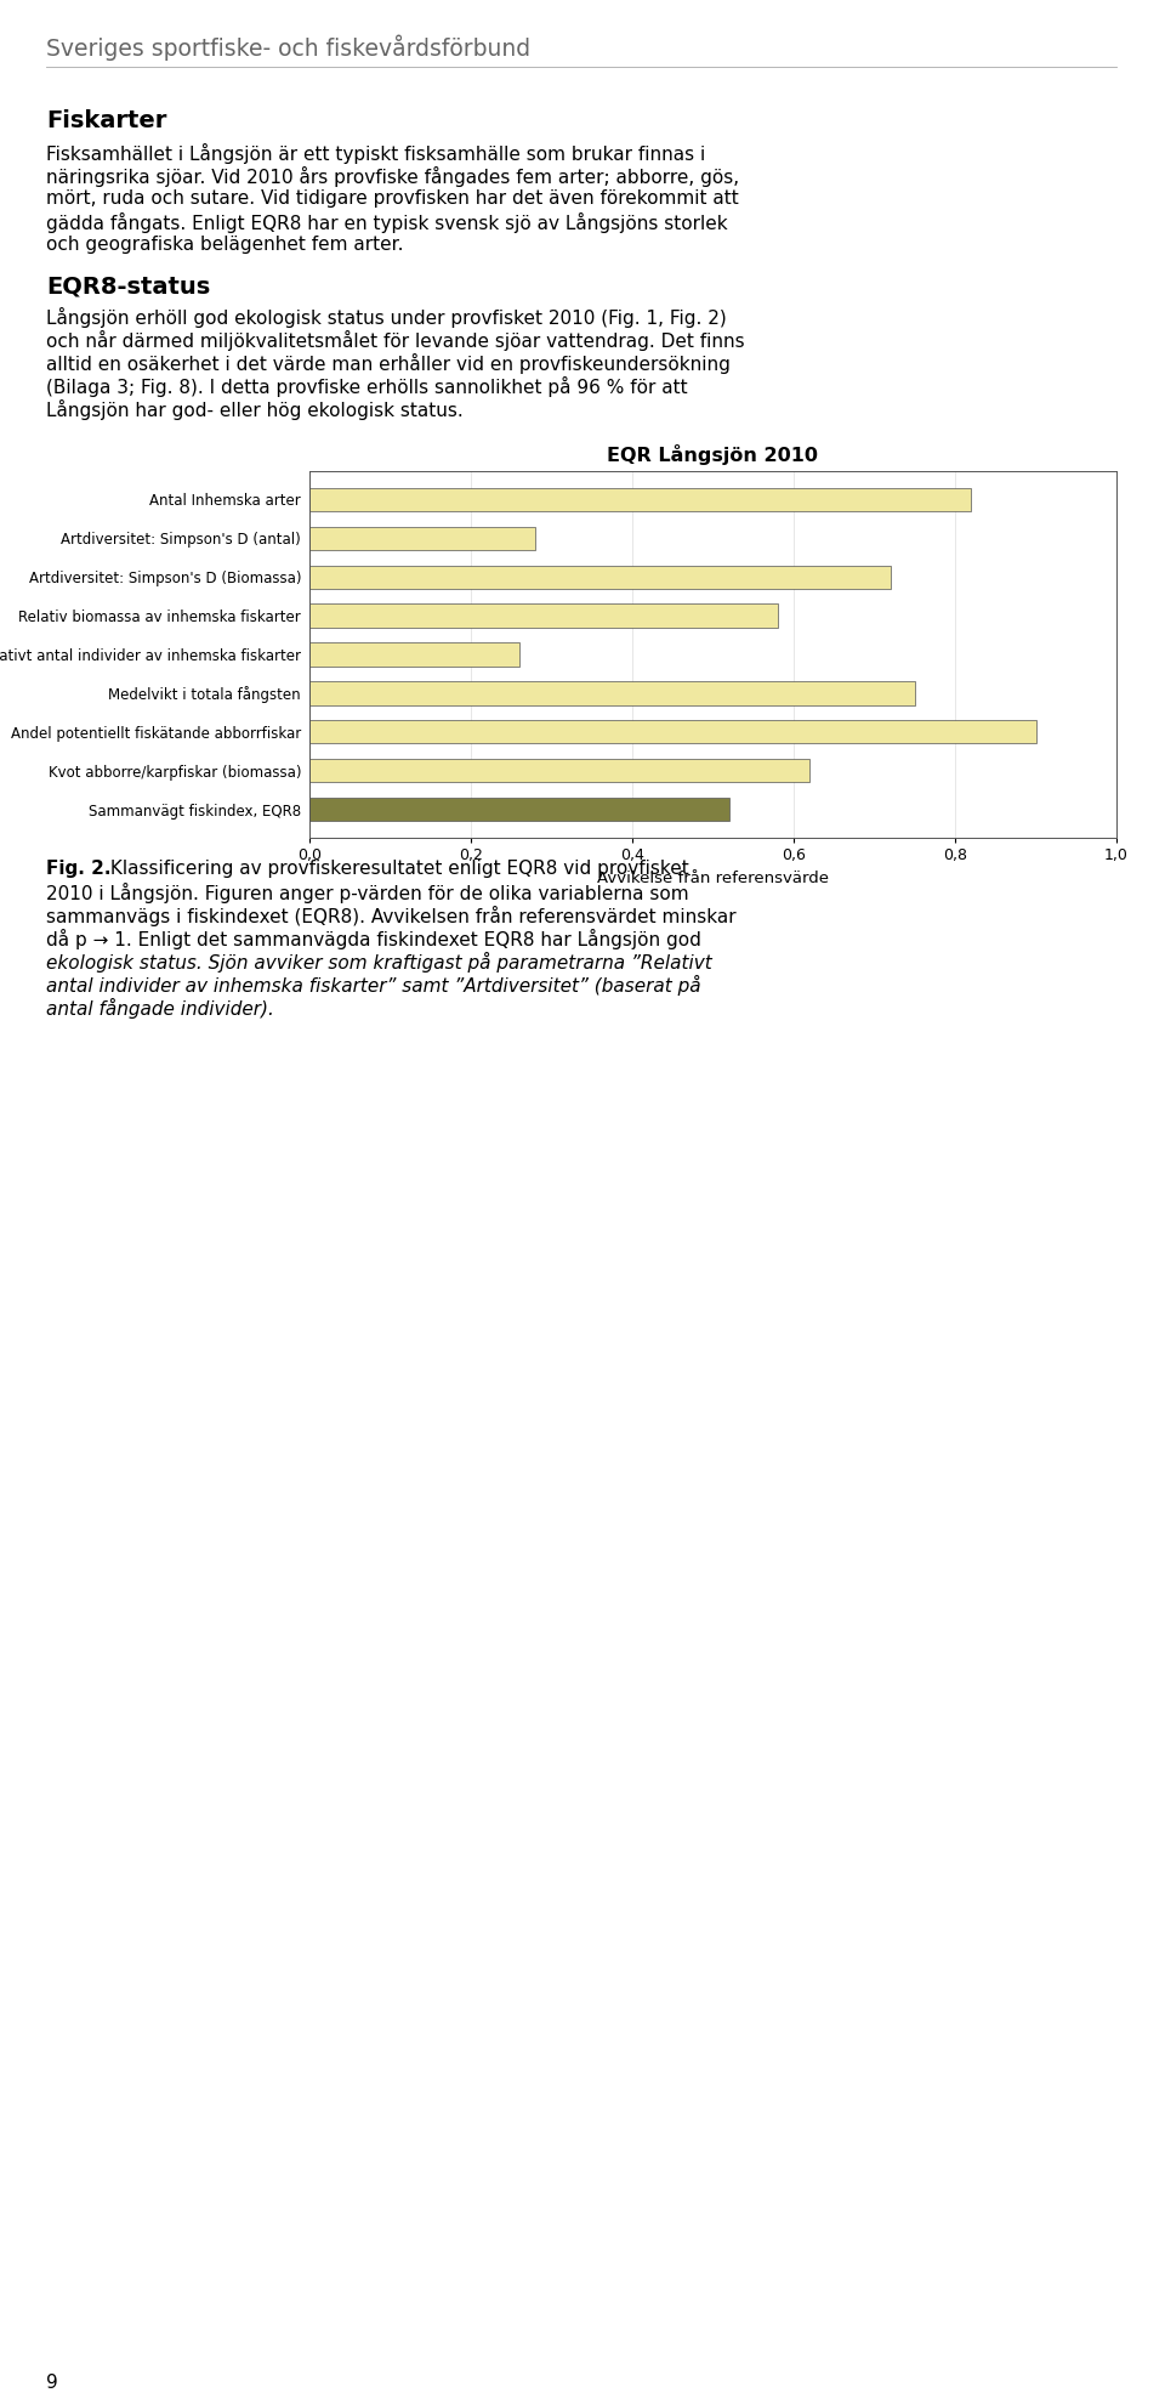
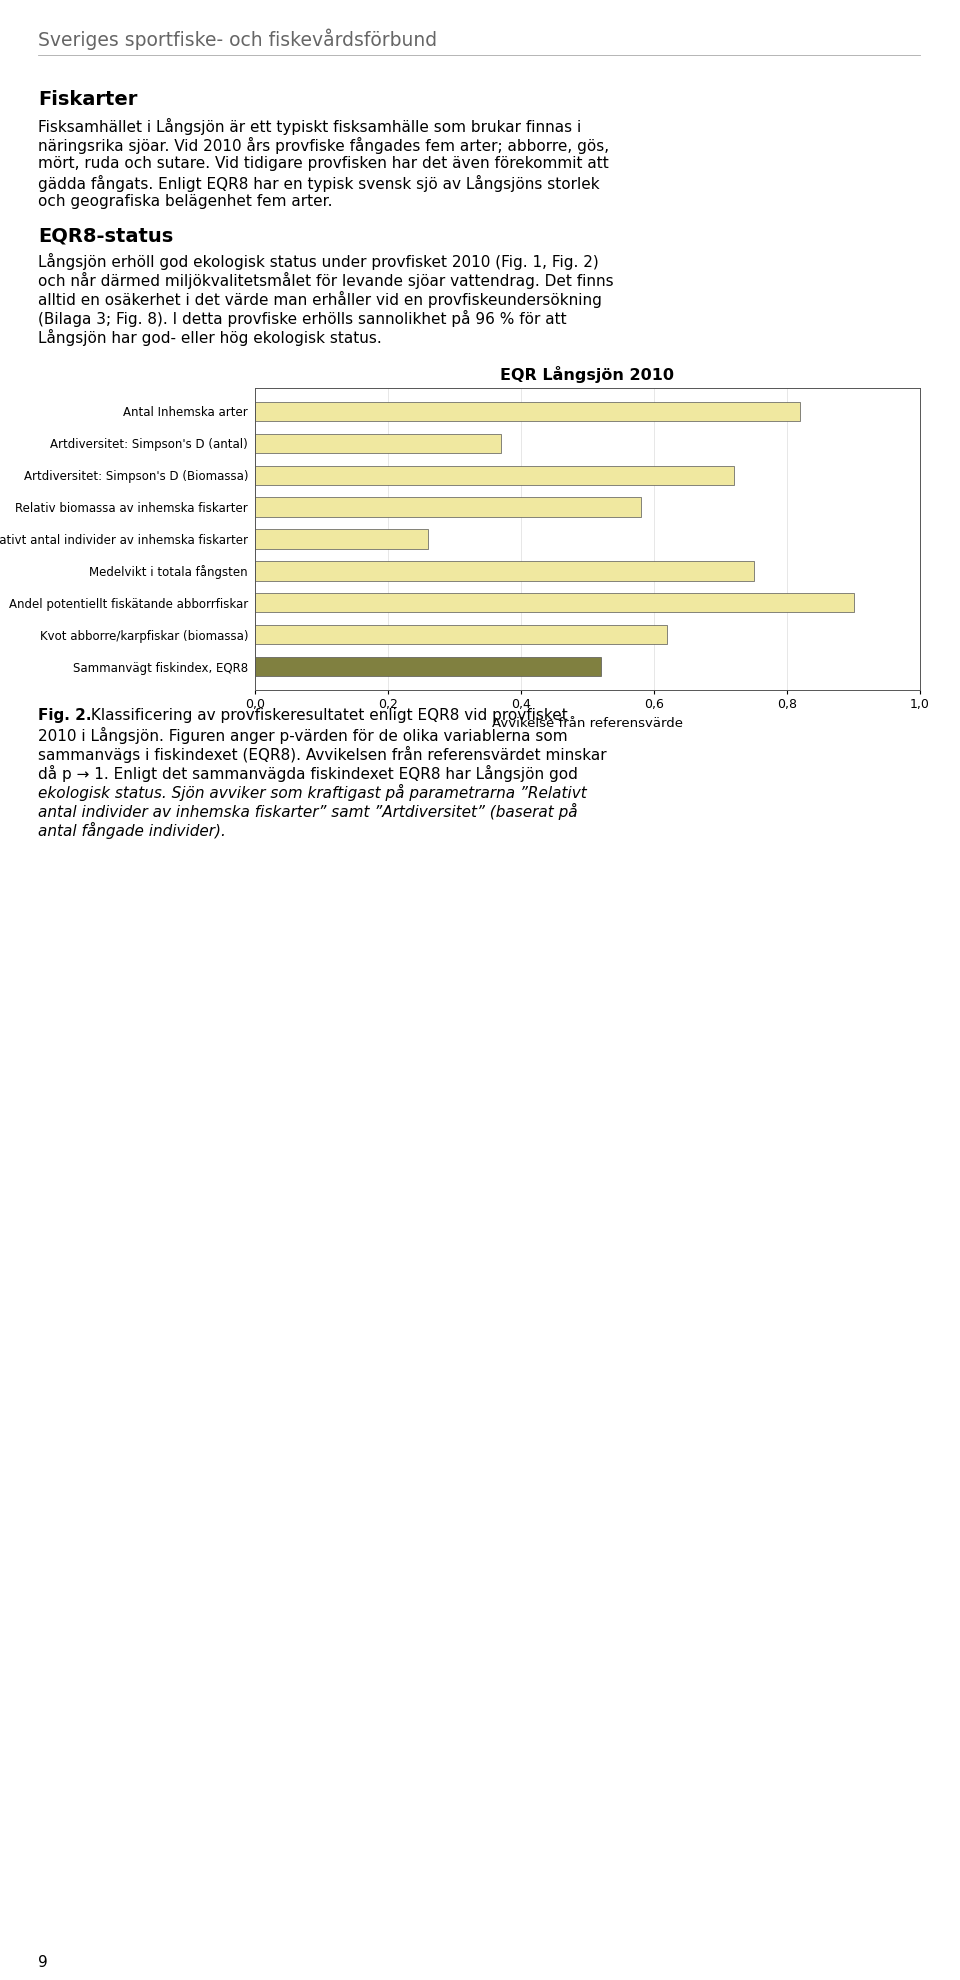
Artdiversitet: Simpson's D (antal): 0,28 -> 0,37
